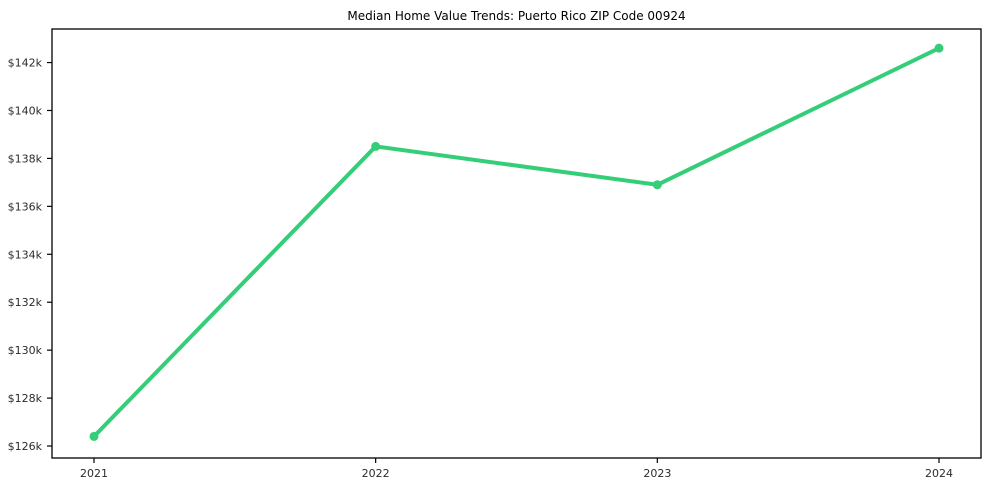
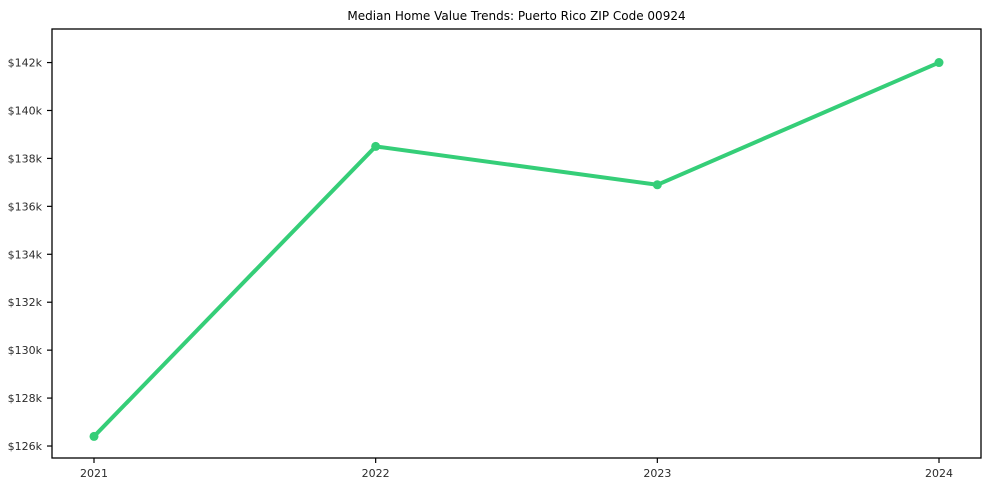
2024: $142.6k -> $142.0k
